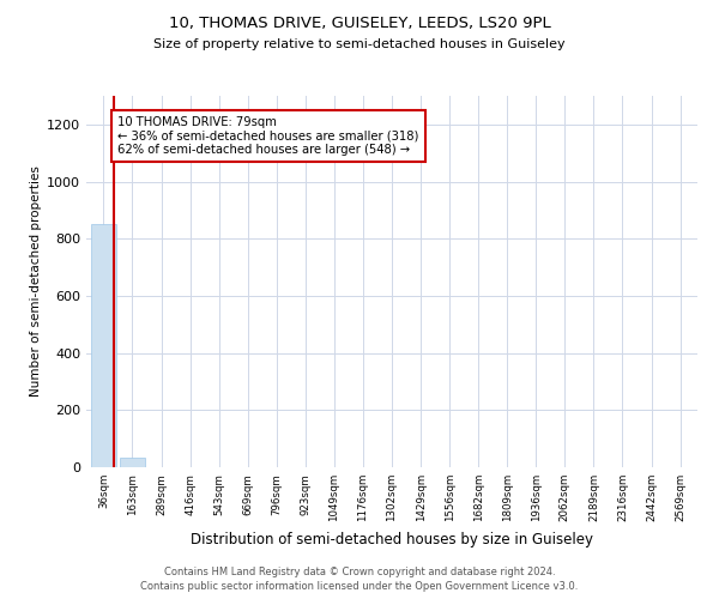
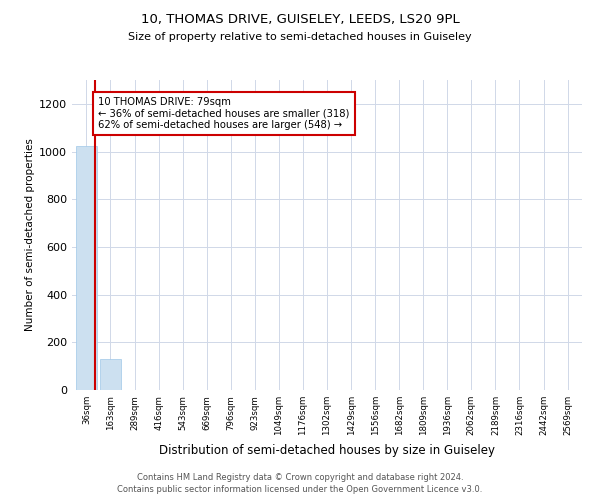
36sqm: 850 -> 1025
163sqm: 35 -> 130
